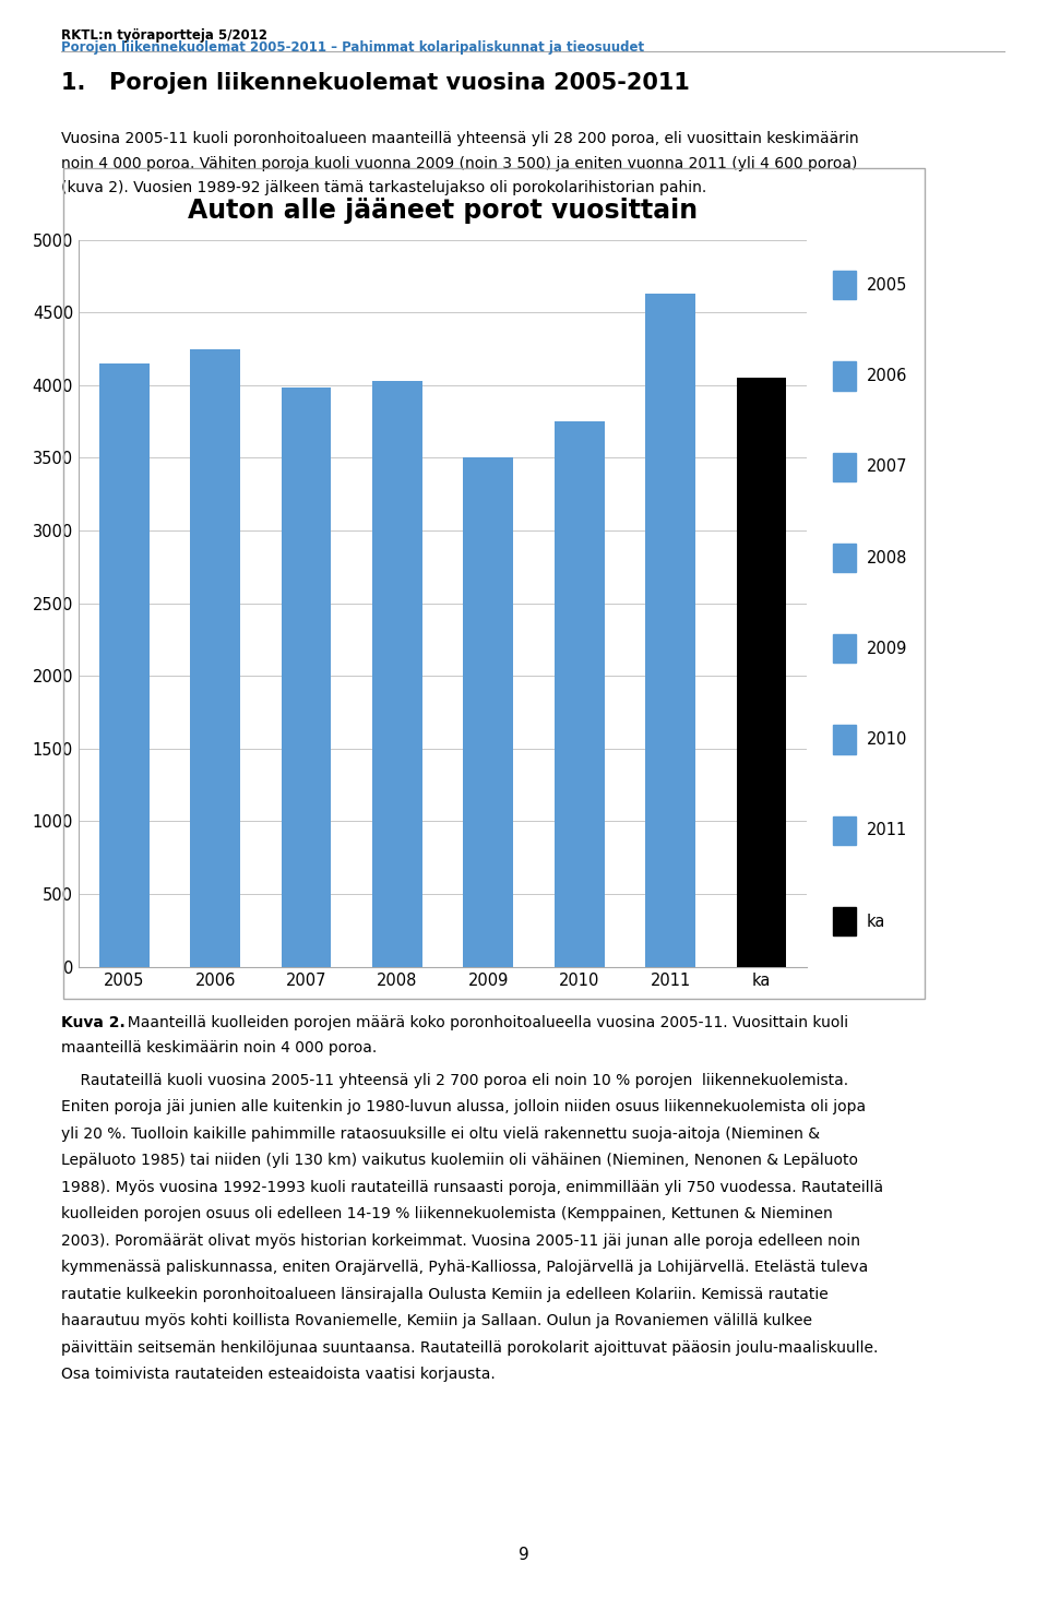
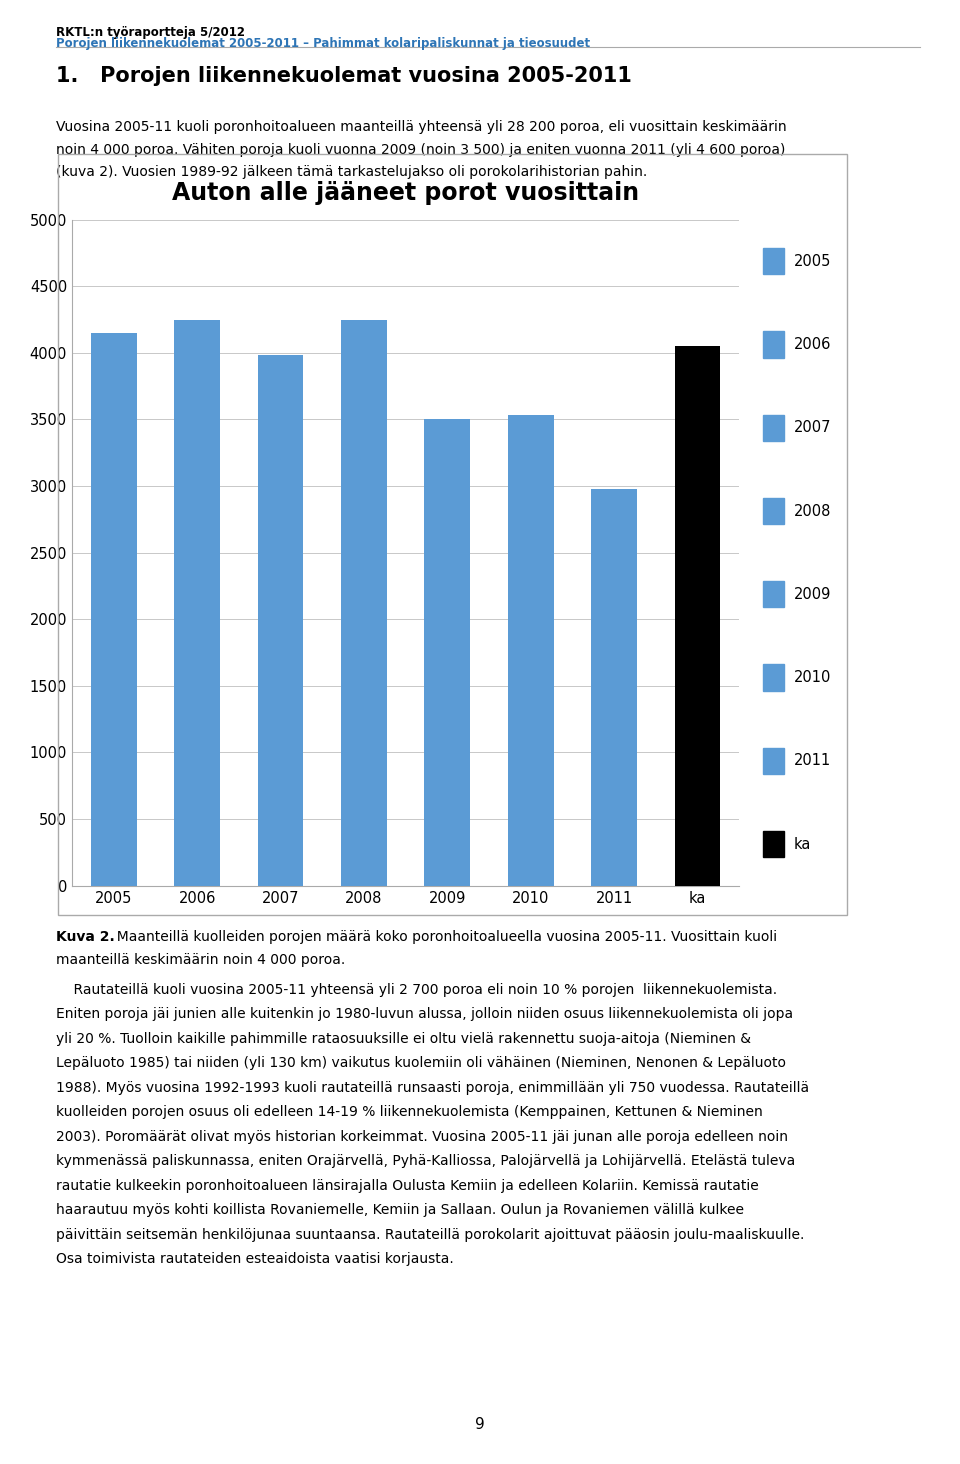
2008: 4030 -> 4250
2010: 3750 -> 3530
2011: 4630 -> 2980
